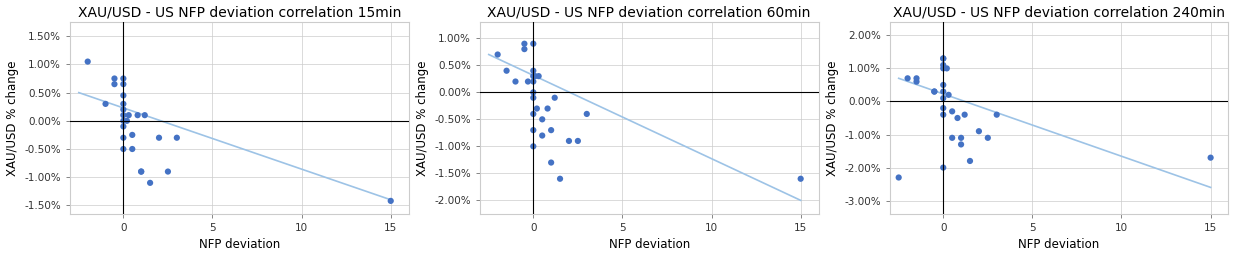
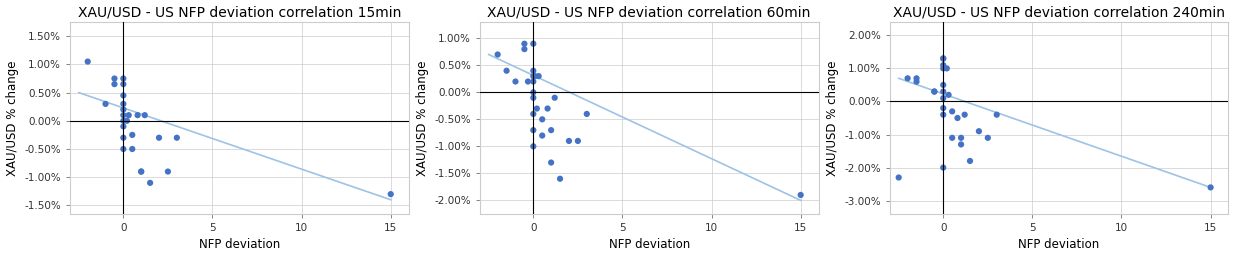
XAU/USD - US NFP deviation correlation 15min/15: -1.42% -> -1.30%
XAU/USD - US NFP deviation correlation 60min/15: -1.6% -> -1.9%
XAU/USD - US NFP deviation correlation 240min/15: -1.7% -> -2.6%
